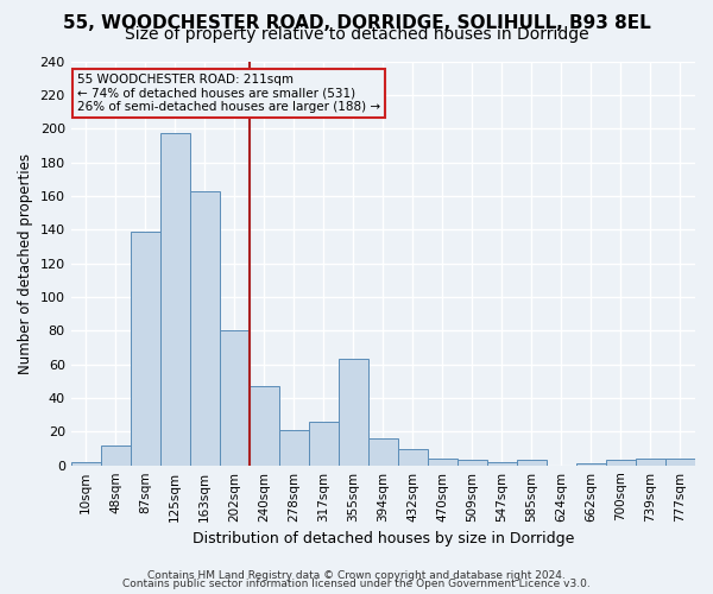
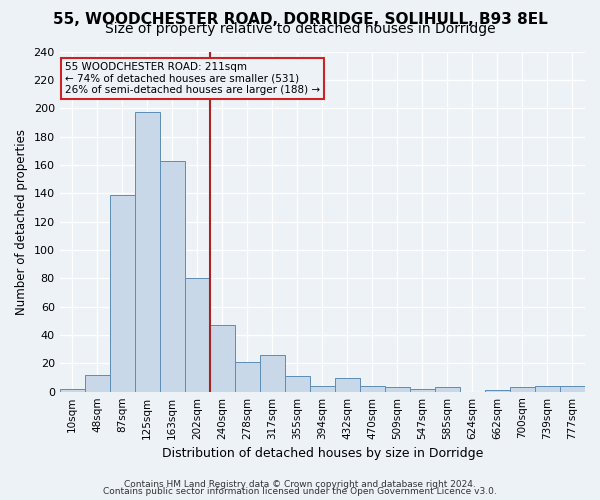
355sqm: 63 -> 11
394sqm: 16 -> 4
